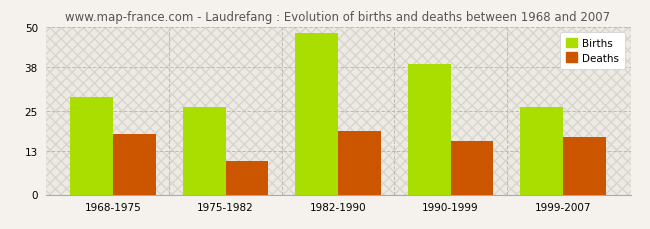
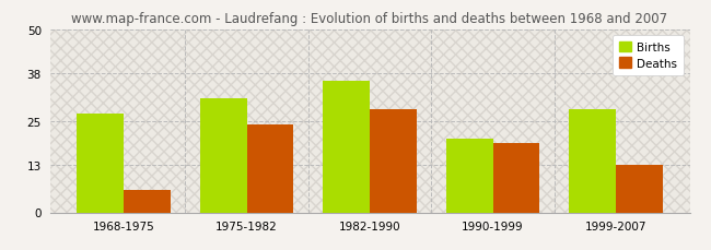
Births/1968-1975: 29 -> 27
Deaths/1968-1975: 18 -> 6
Births/1975-1982: 26 -> 31
Deaths/1975-1982: 10 -> 24
Births/1982-1990: 48 -> 36
Deaths/1982-1990: 19 -> 28
Births/1990-1999: 39 -> 20
Deaths/1990-1999: 16 -> 19
Births/1999-2007: 26 -> 28
Deaths/1999-2007: 17 -> 13
